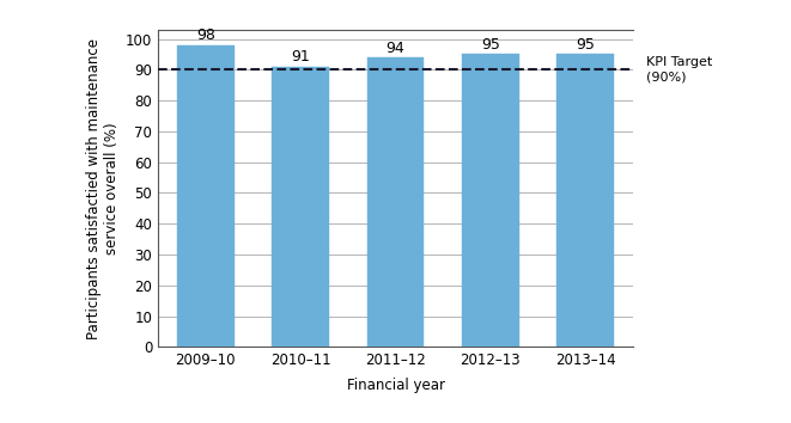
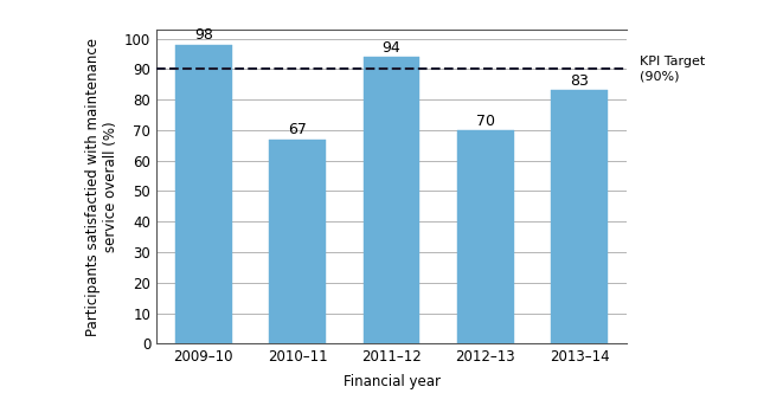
2010–11: 91 -> 67
2012–13: 95 -> 70
2013–14: 95 -> 83
